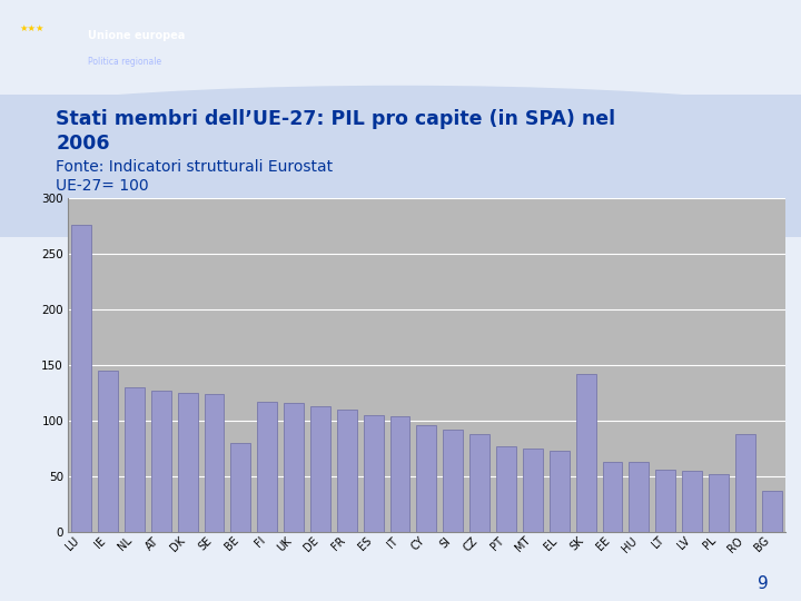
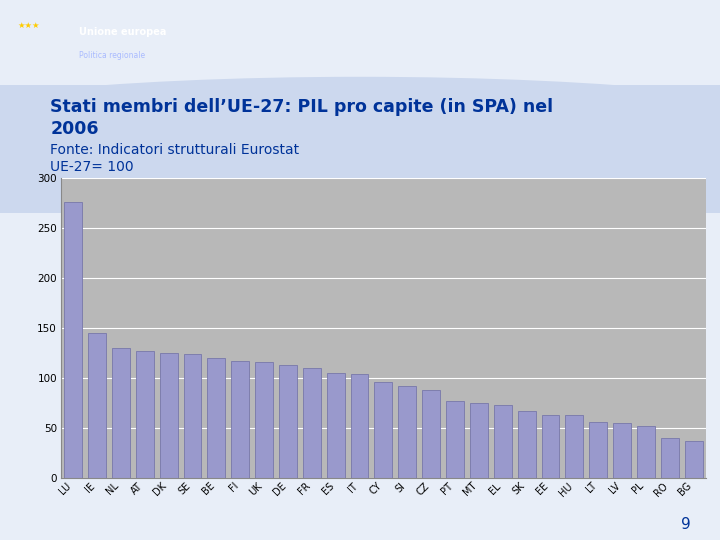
BE: 80 -> 120
SK: 142 -> 67
RO: 88 -> 40
